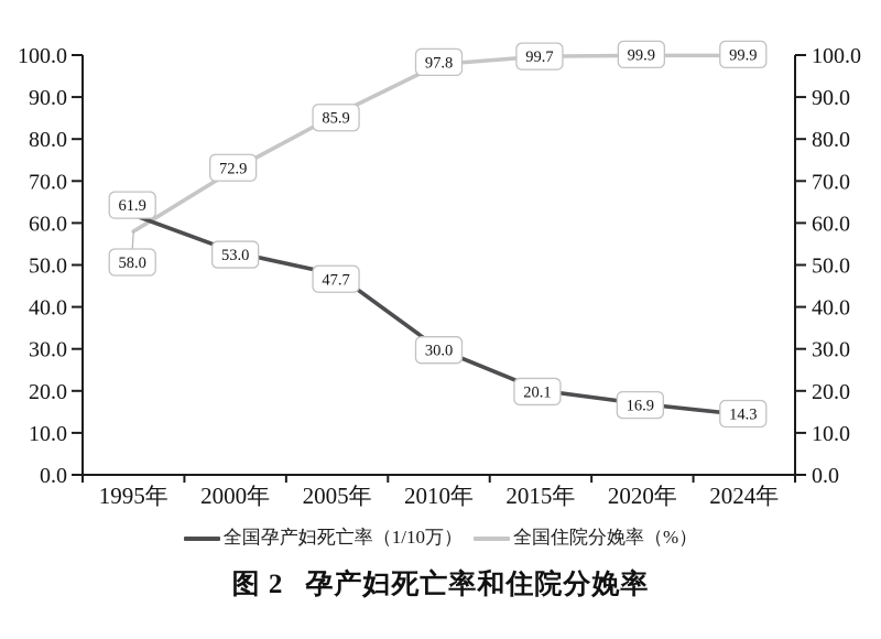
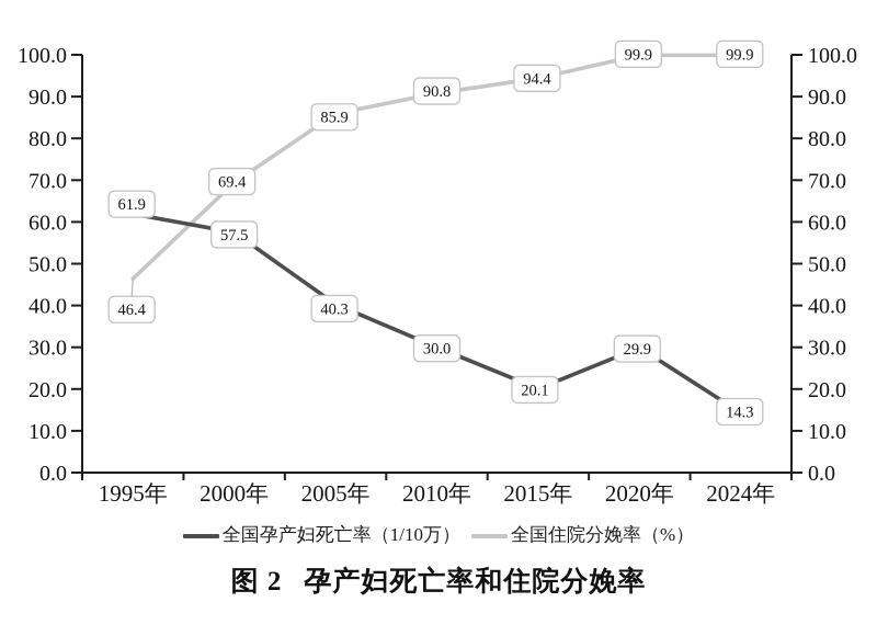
全国住院分娩率（%）/1995年: 58.0 -> 46.4
全国孕产妇死亡率（1/10万）/2000年: 53.0 -> 57.5
全国住院分娩率（%）/2000年: 72.9 -> 69.4
全国孕产妇死亡率（1/10万）/2005年: 47.7 -> 40.3
全国住院分娩率（%）/2010年: 97.8 -> 90.8
全国住院分娩率（%）/2015年: 99.7 -> 94.4
全国孕产妇死亡率（1/10万）/2020年: 16.9 -> 29.9
